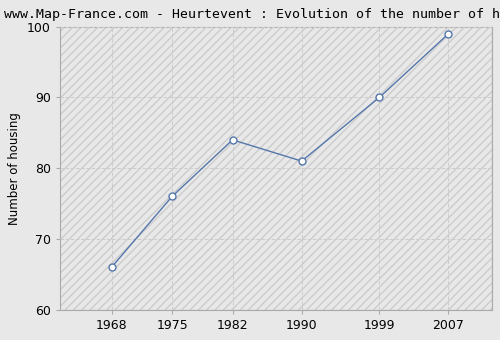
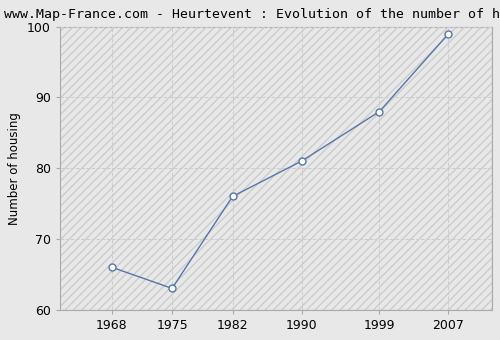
1975: 76 -> 63
1982: 84 -> 76
1999: 90 -> 88
